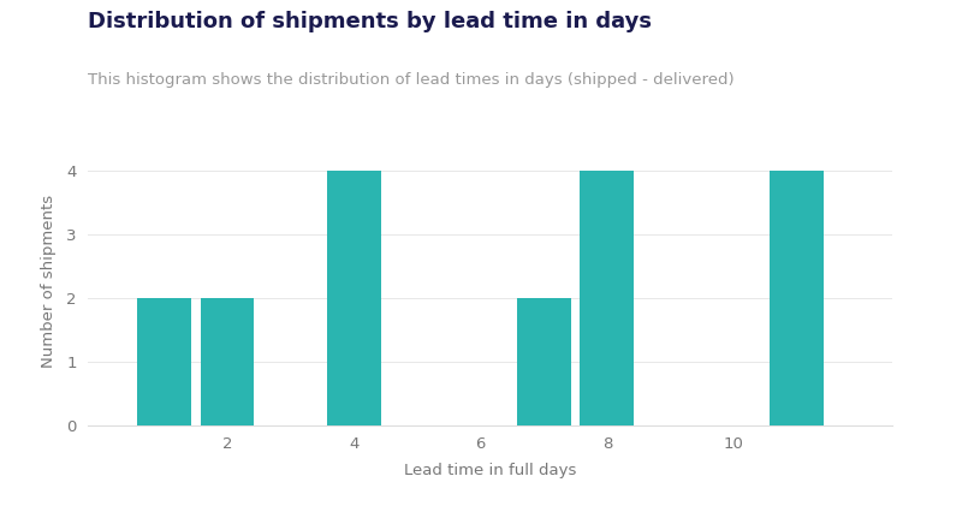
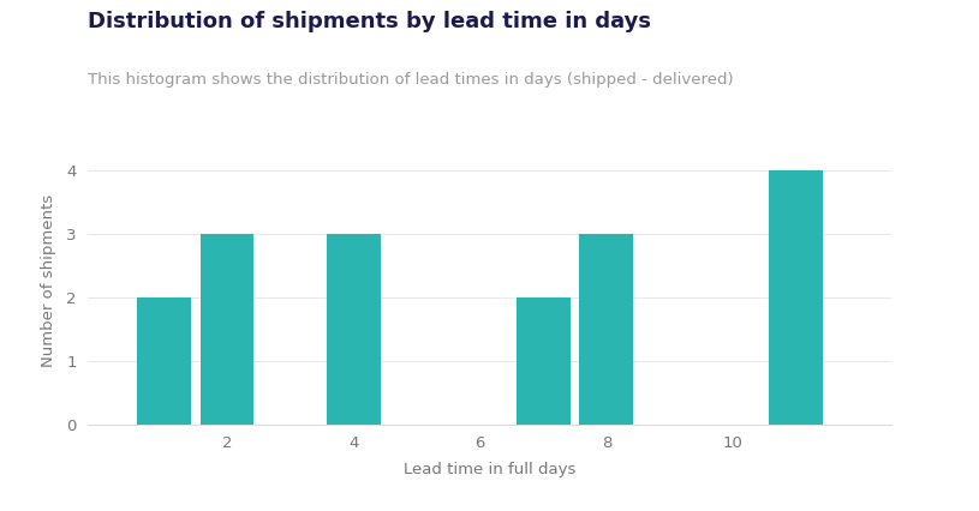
2: 2 -> 3
4: 4 -> 3
8: 4 -> 3
